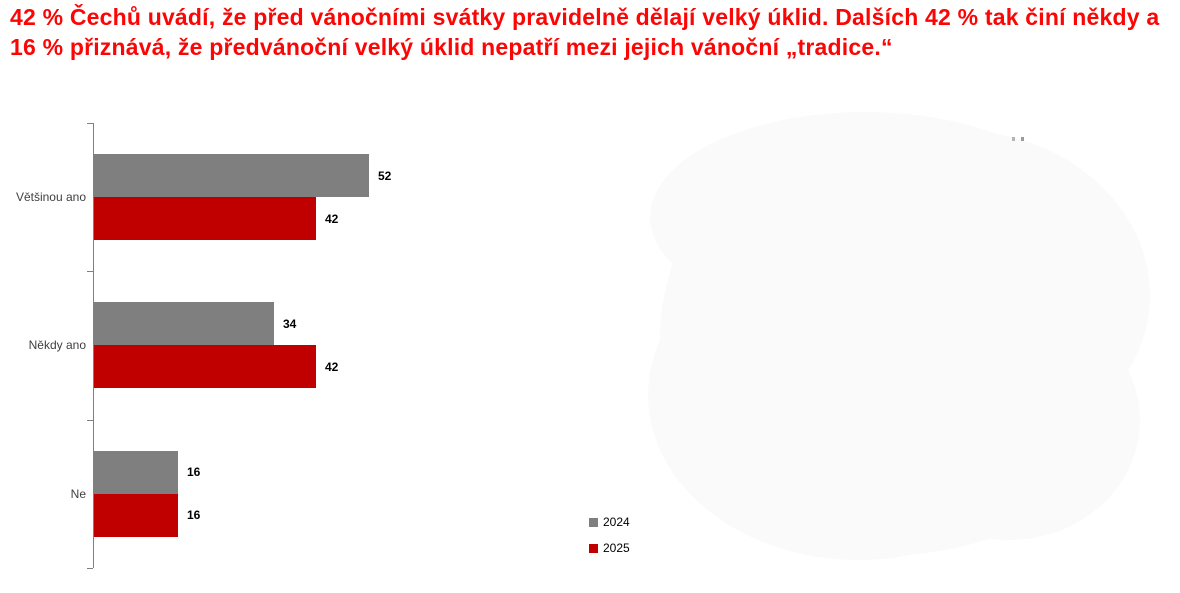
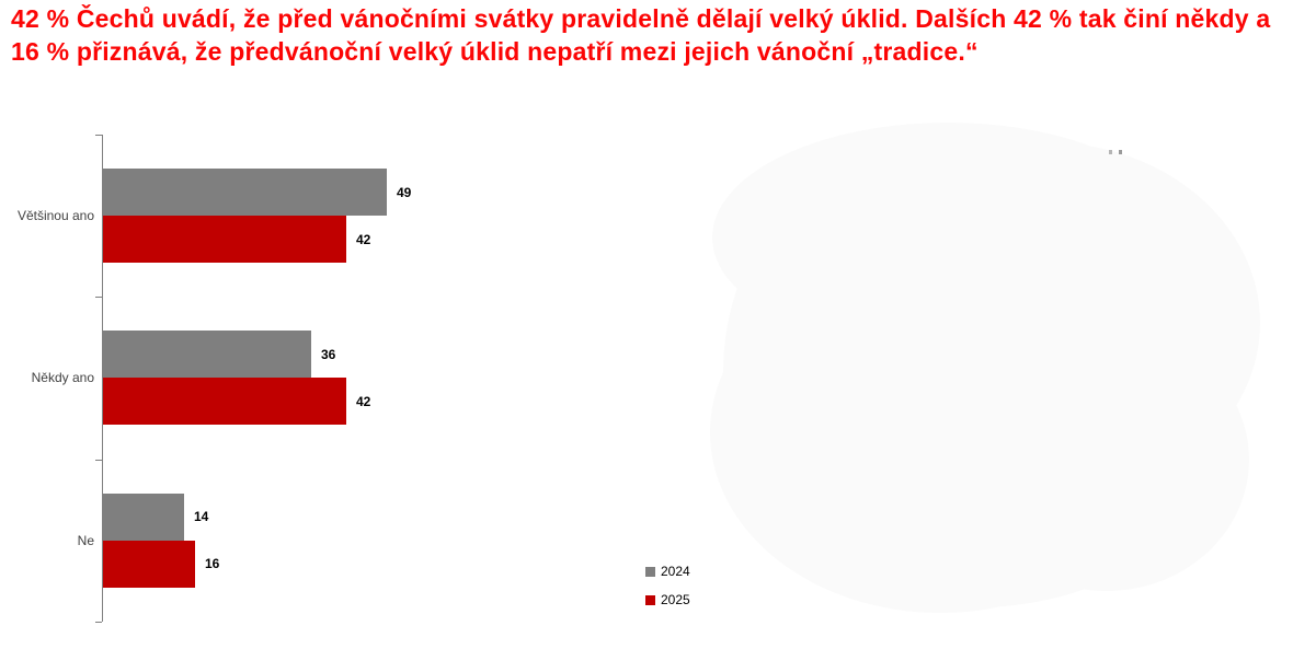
2024/Většinou ano: 52 -> 49
2024/Někdy ano: 34 -> 36
2024/Ne: 16 -> 14
